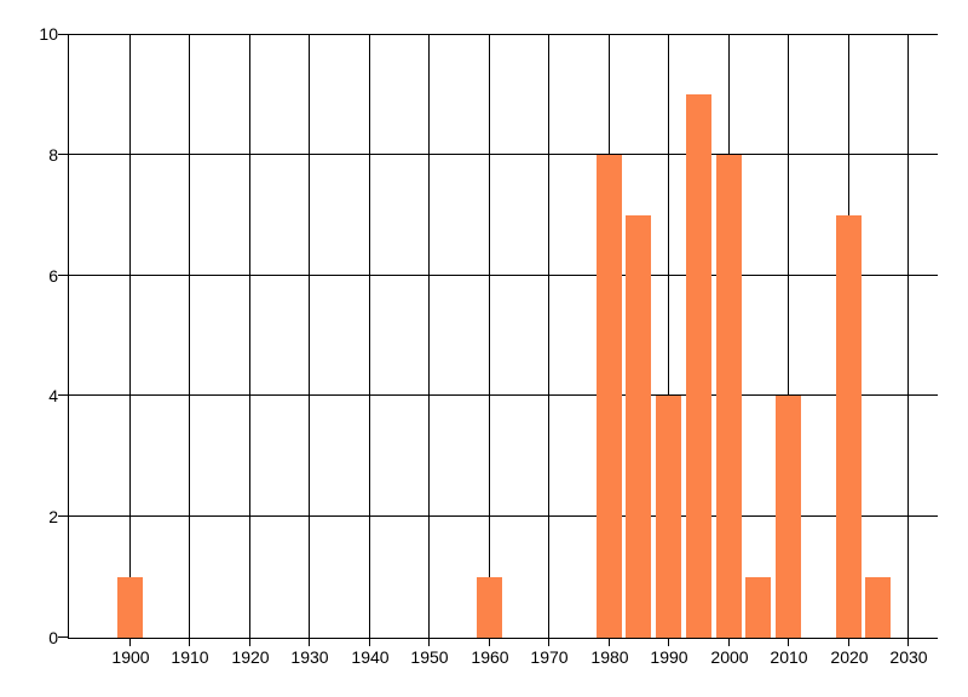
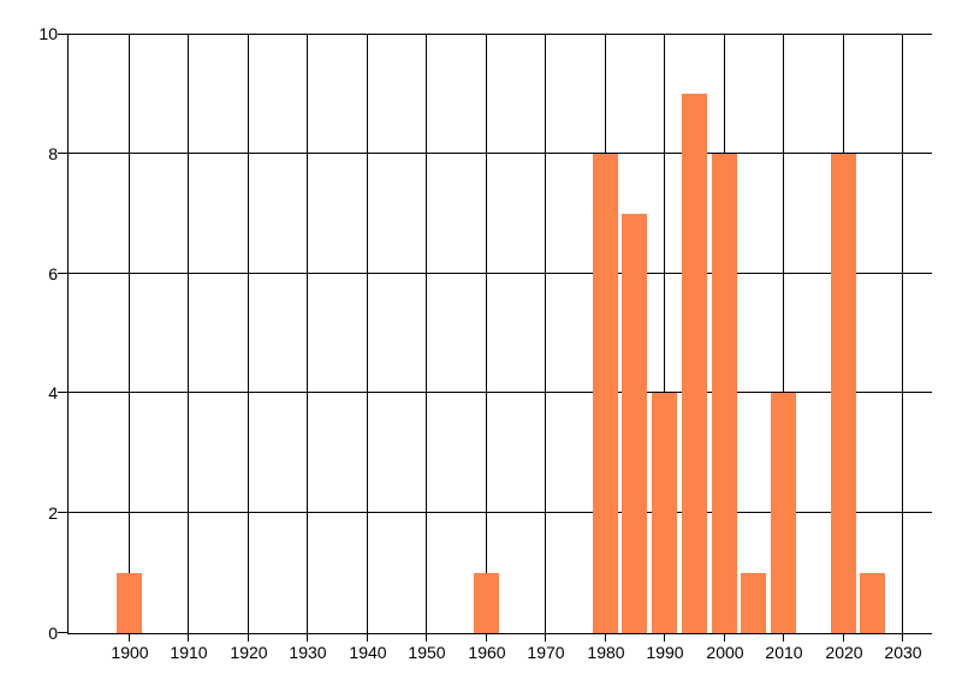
2020: 7 -> 8
